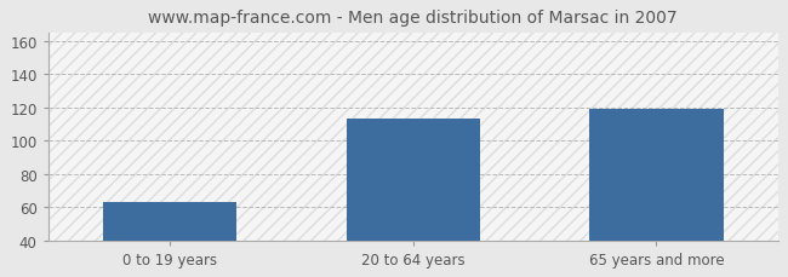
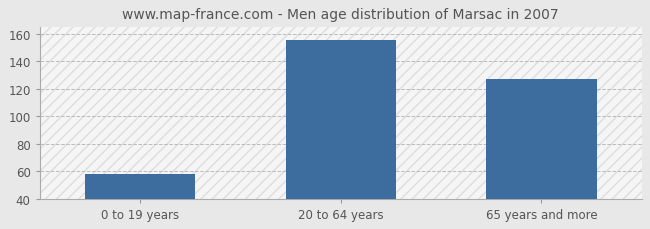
0 to 19 years: 63 -> 58
20 to 64 years: 113 -> 155
65 years and more: 119 -> 127
